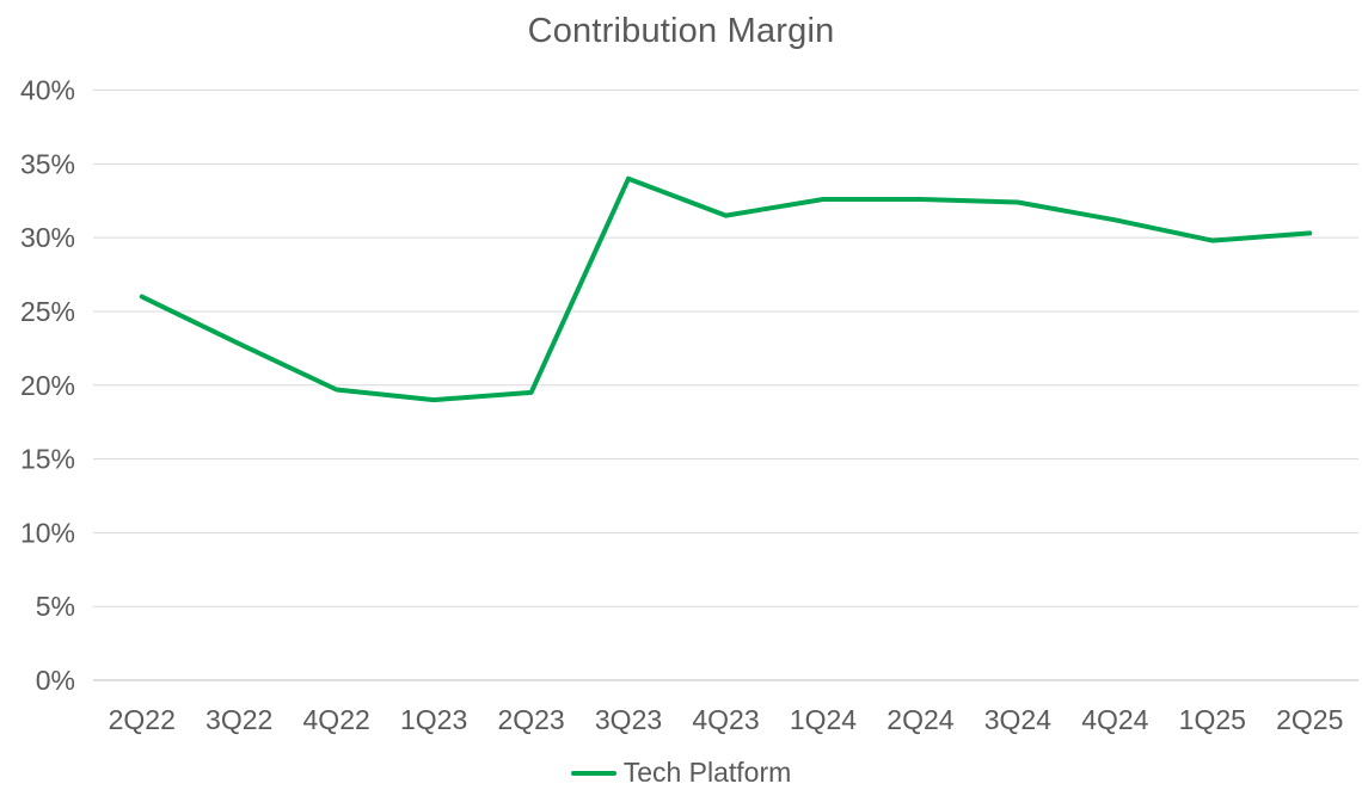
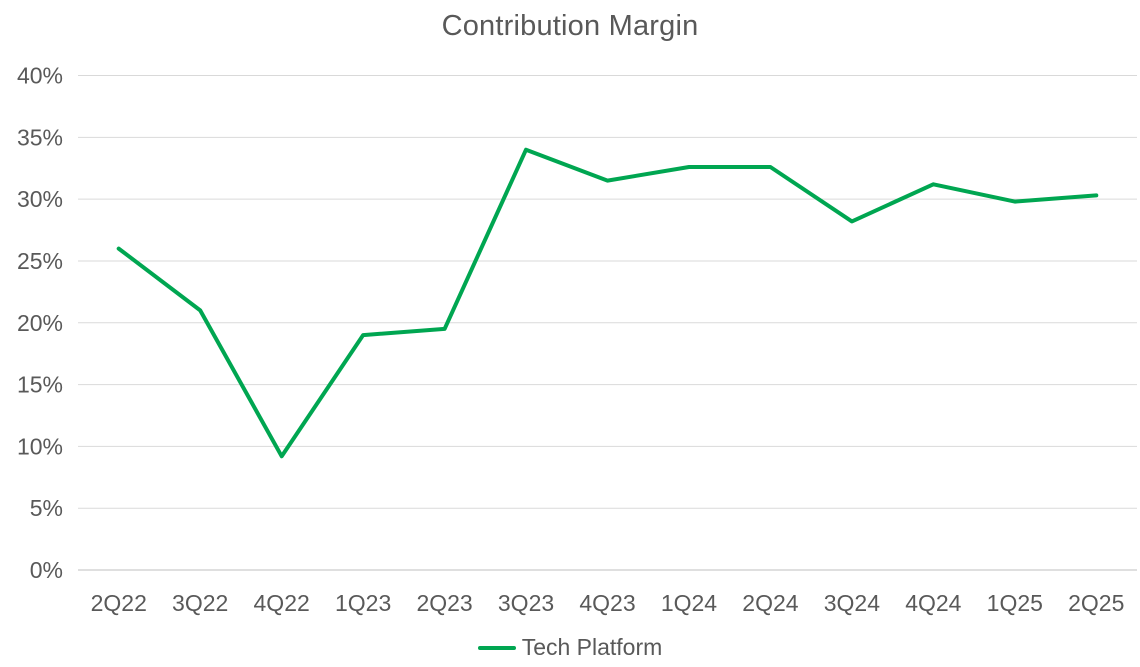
3Q22: 22.8% -> 21.0%
4Q22: 19.7% -> 9.2%
3Q24: 32.4% -> 28.2%
